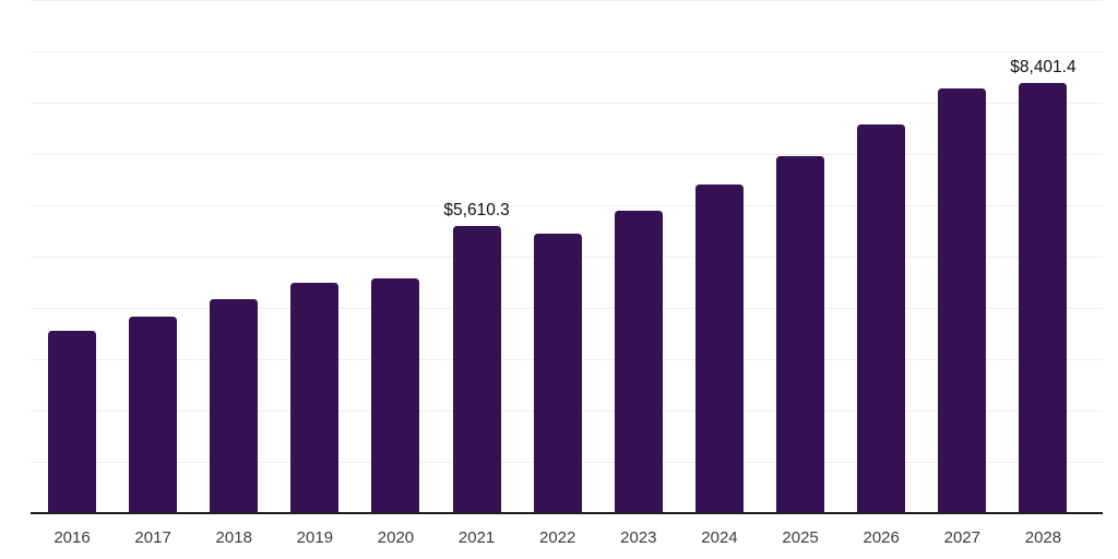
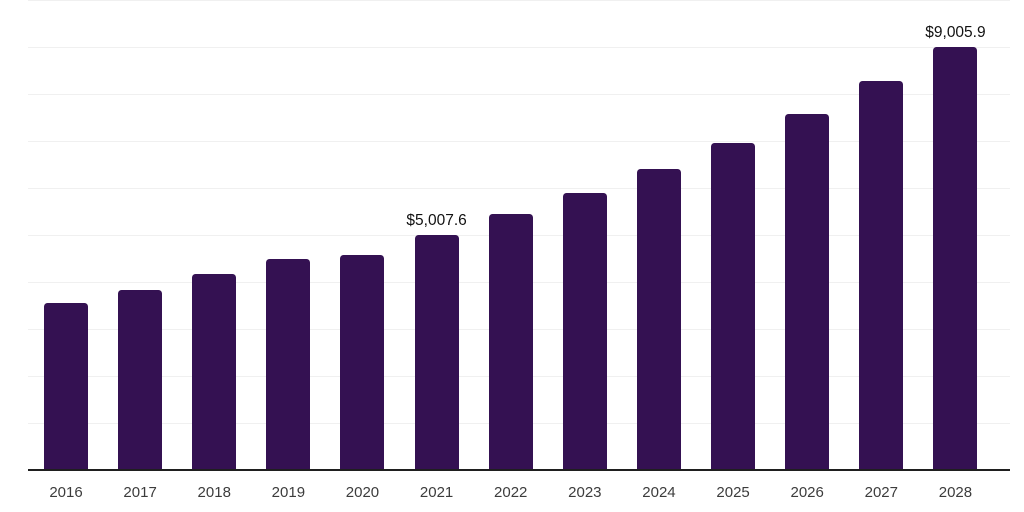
2021: $5,610.3 -> $5,007.6
2028: $8,401.4 -> $9,005.9
